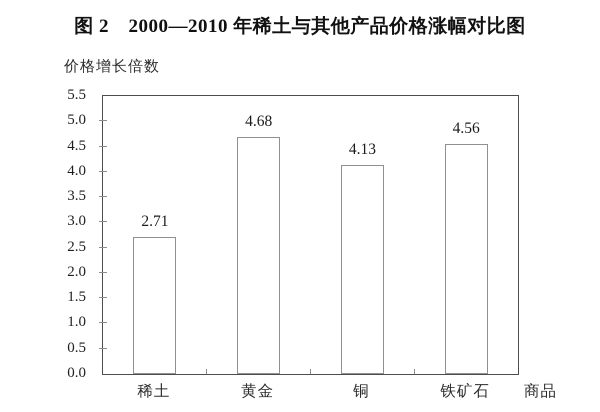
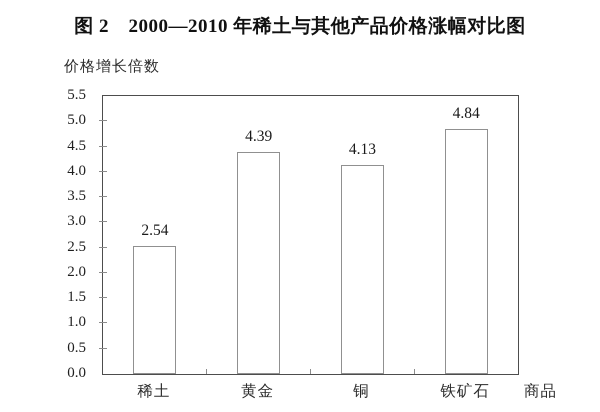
稀土: 2.71 -> 2.54
黄金: 4.68 -> 4.39
铁矿石: 4.56 -> 4.84
